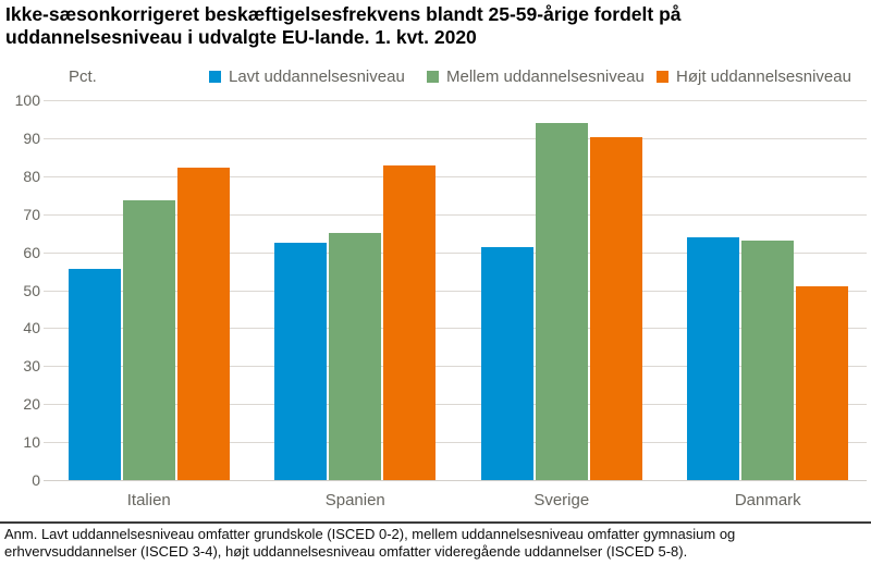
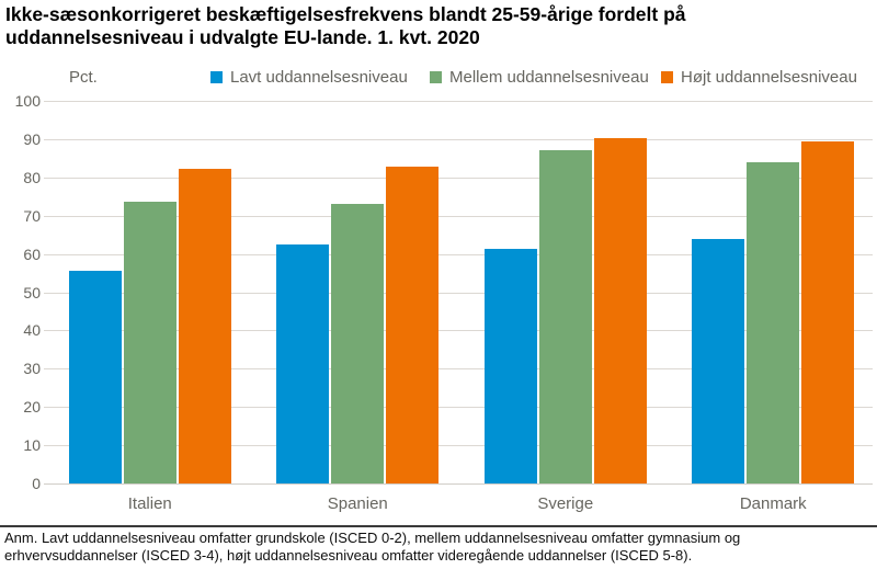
Mellem uddannelsesniveau/Spanien: 65 -> 73
Mellem uddannelsesniveau/Sverige: 94 -> 87
Mellem uddannelsesniveau/Danmark: 63 -> 84
Højt uddannelsesniveau/Danmark: 51 -> 90
